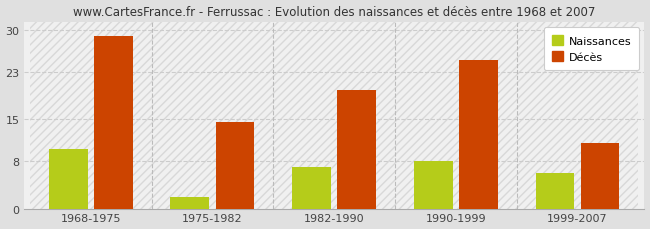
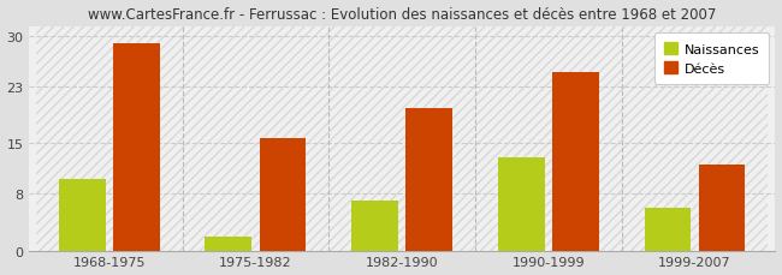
Décès/1975-1982: 14.5 -> 15.8
Naissances/1990-1999: 8 -> 13
Décès/1999-2007: 11.0 -> 12.0
